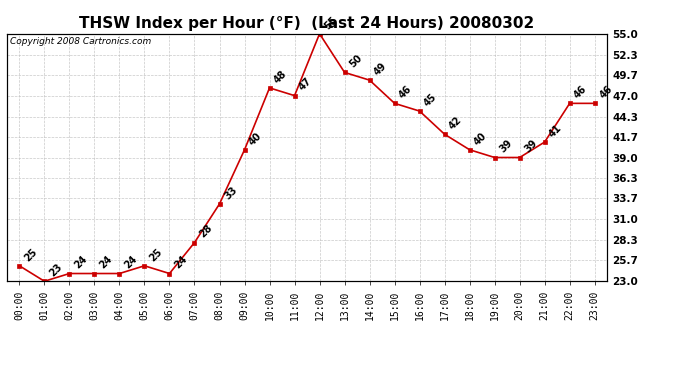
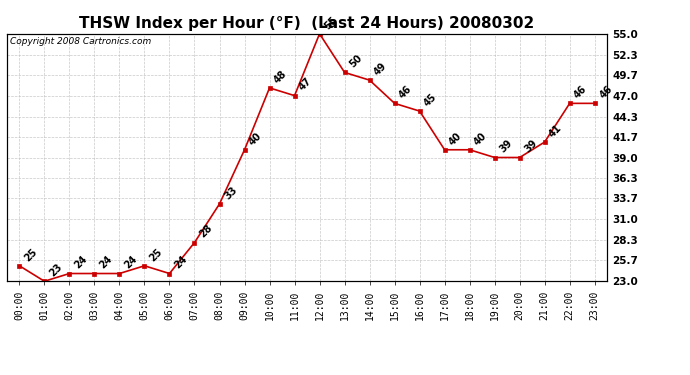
17:00: 42 -> 40
